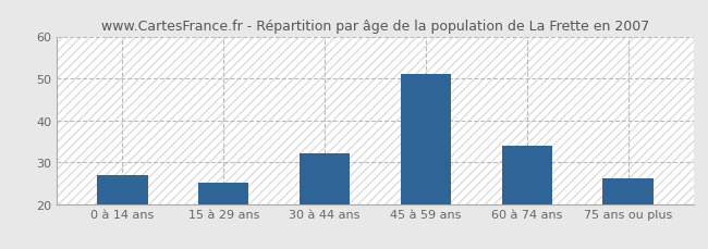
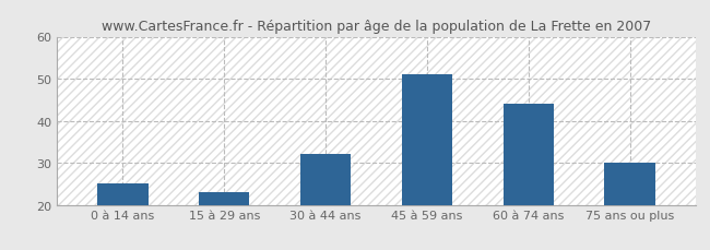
0 à 14 ans: 27 -> 25
15 à 29 ans: 25 -> 23
60 à 74 ans: 34 -> 44
75 ans ou plus: 26 -> 30
